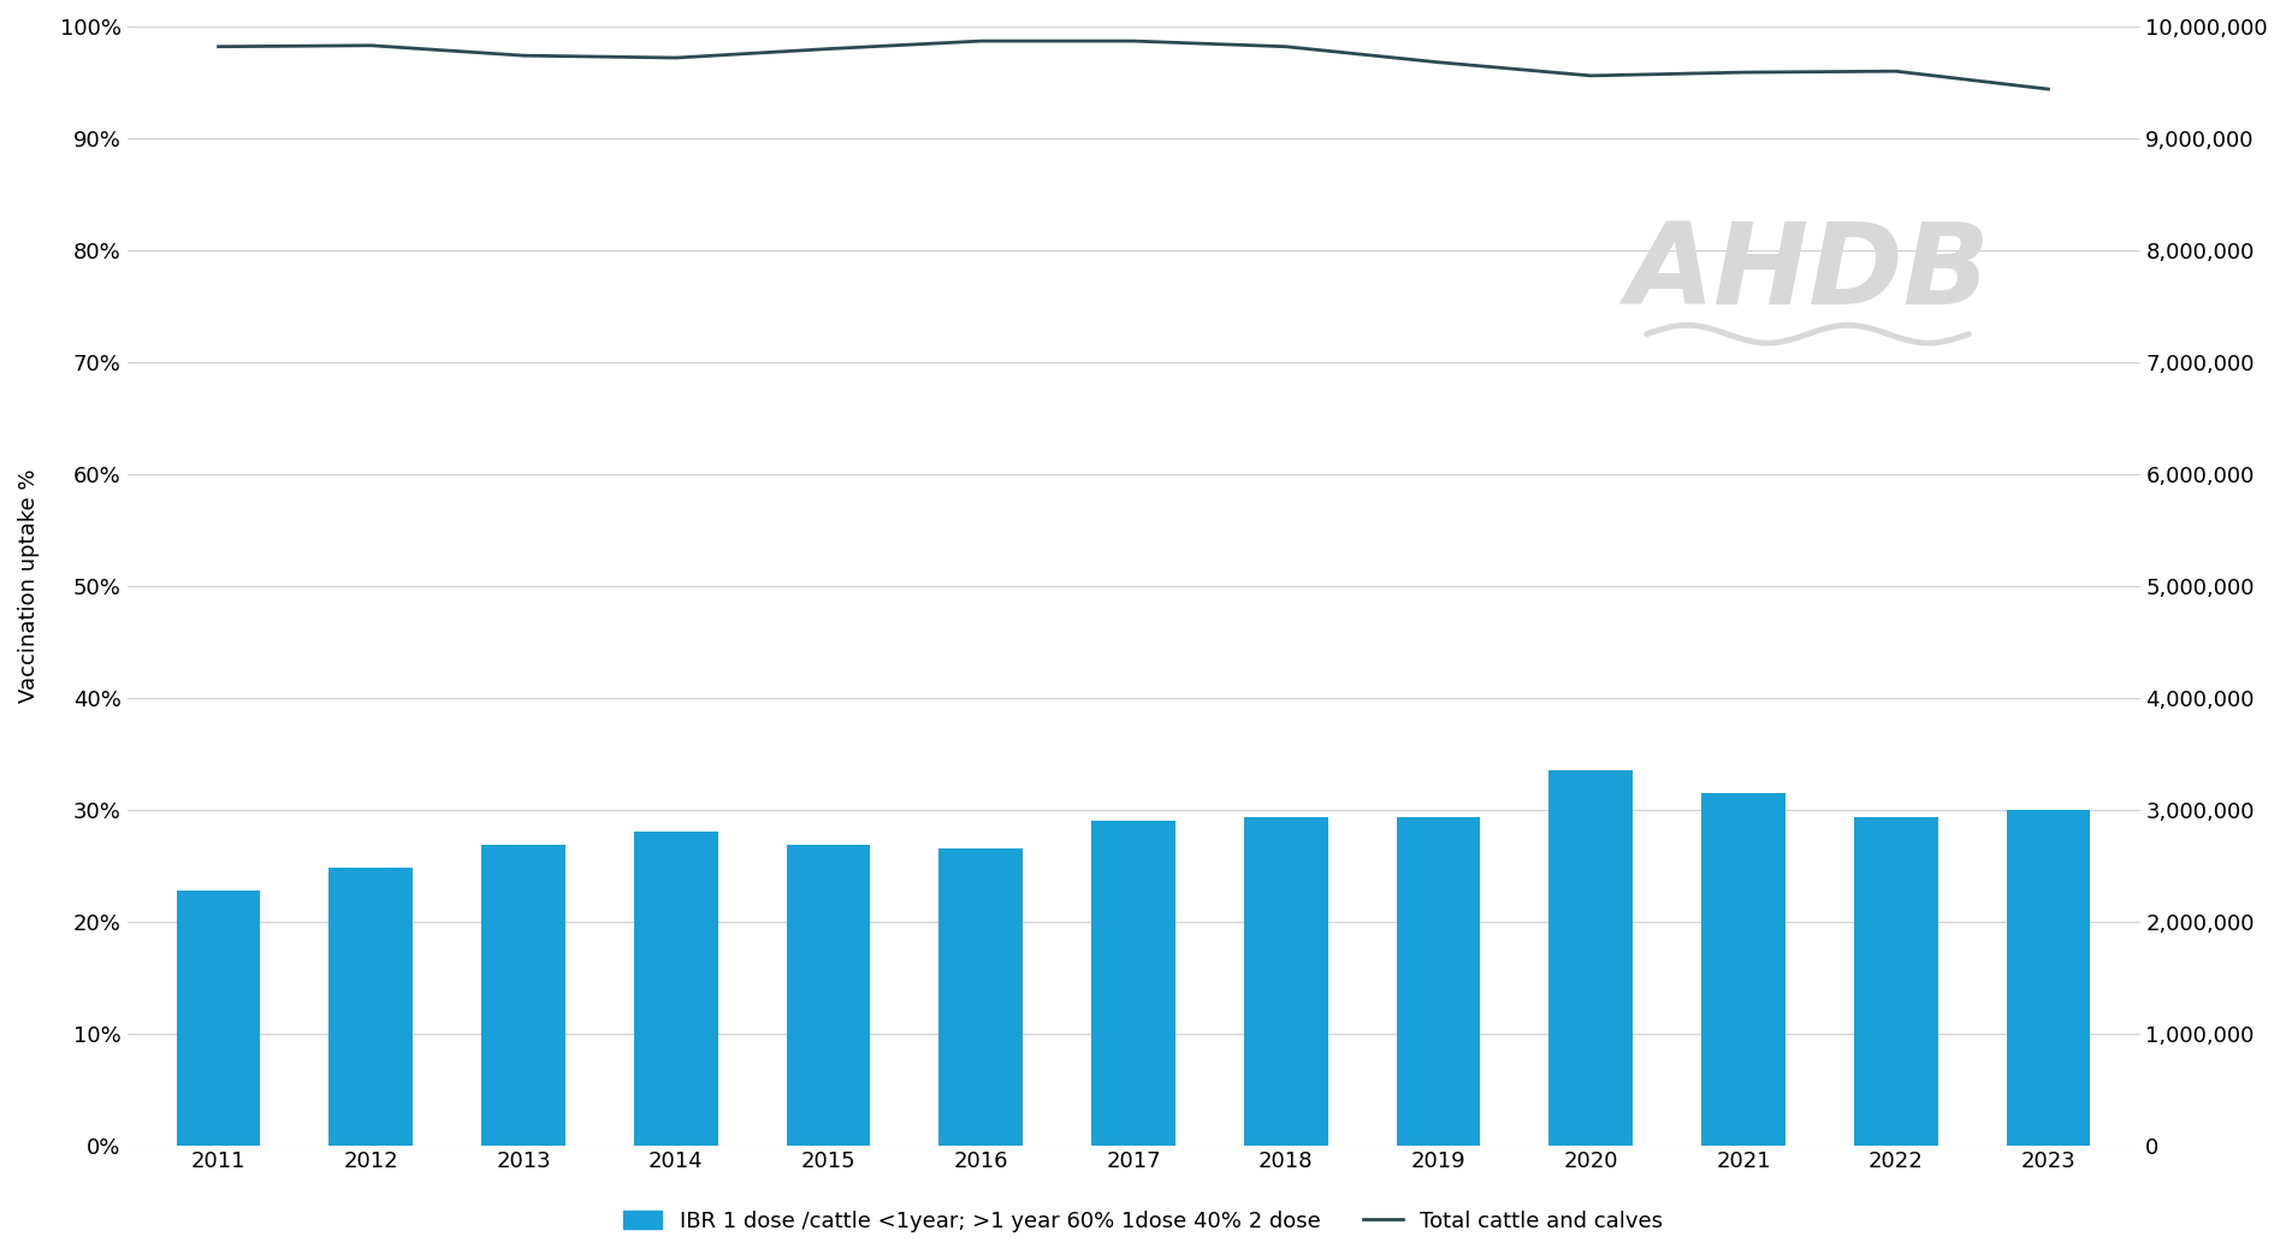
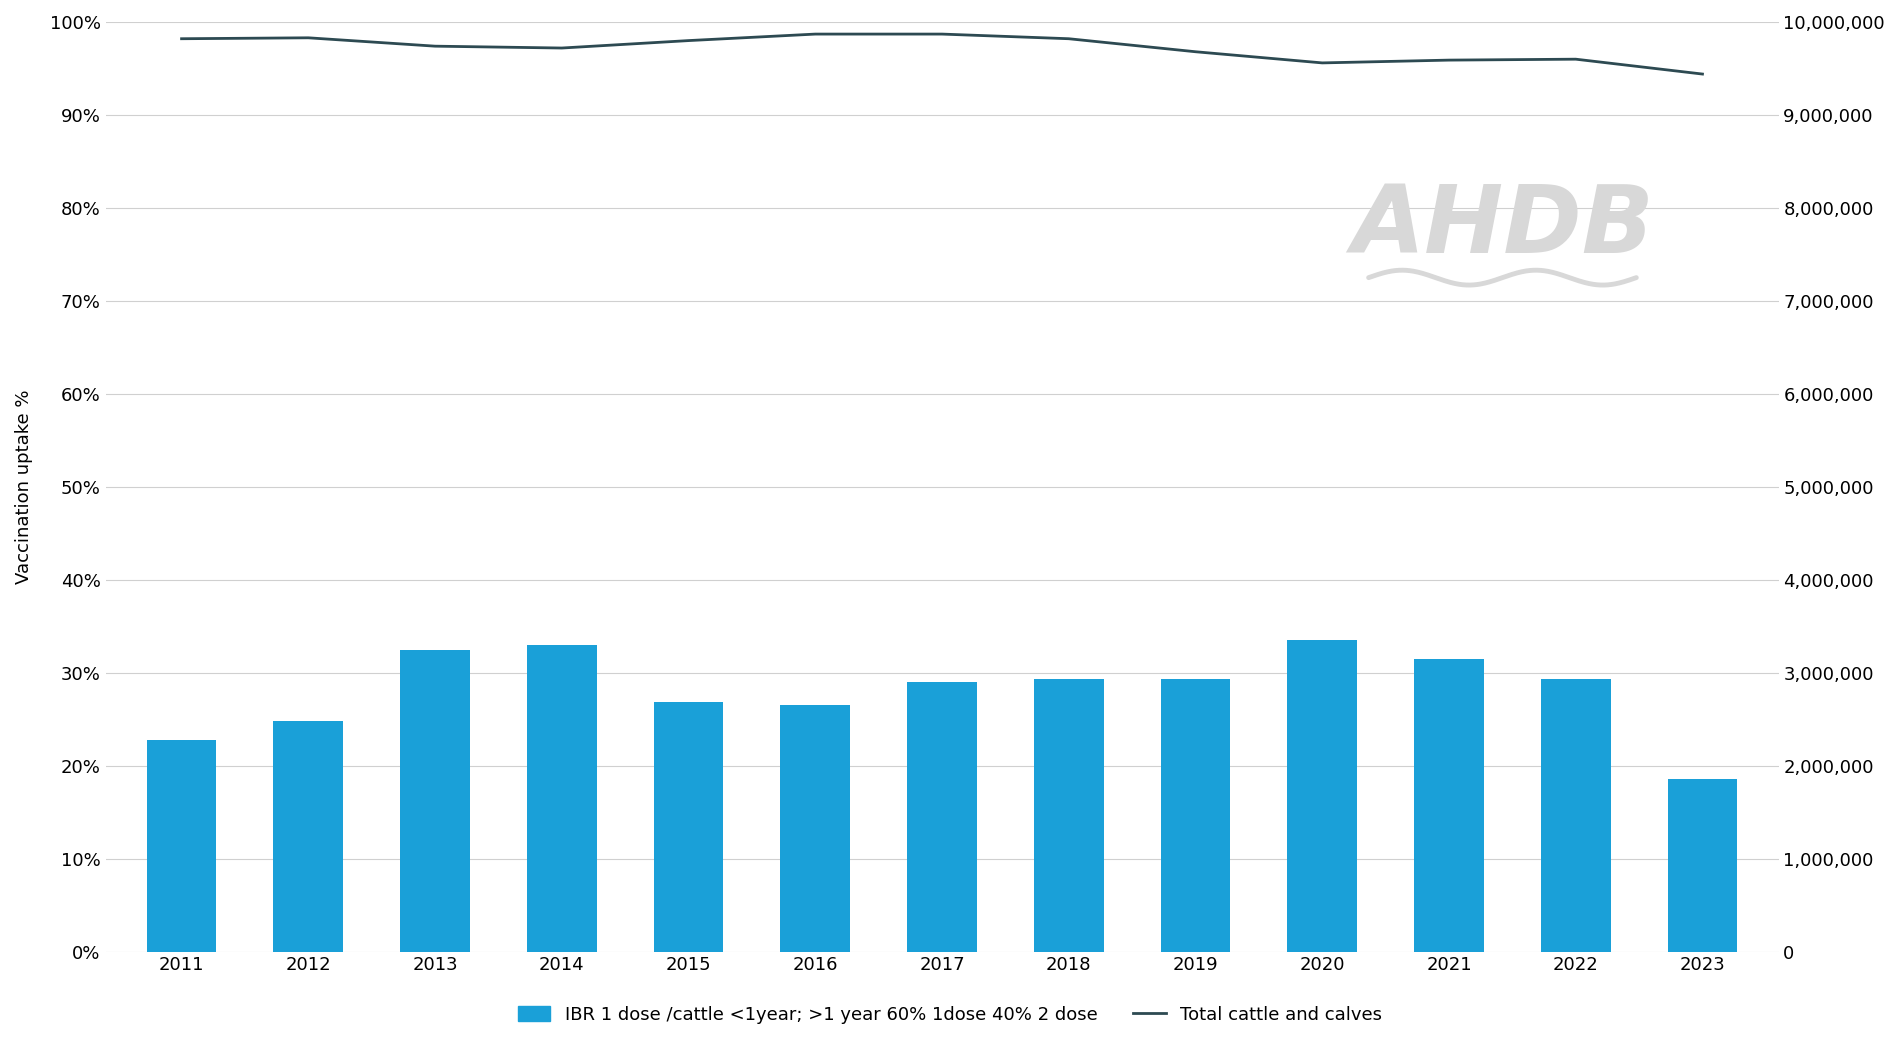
IBR 1 dose /cattle <1year; >1 year 60% 1dose 40% 2 dose/2013: 26.8% -> 32.4%
IBR 1 dose /cattle <1year; >1 year 60% 1dose 40% 2 dose/2014: 28.0% -> 33.0%
IBR 1 dose /cattle <1year; >1 year 60% 1dose 40% 2 dose/2023: 30.0% -> 18.6%
